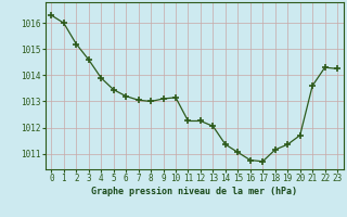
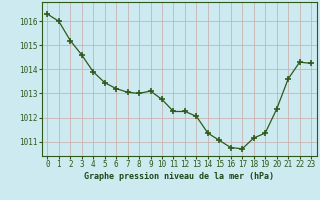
10: 1013.15 -> 1012.75
20: 1011.70 -> 1012.35
